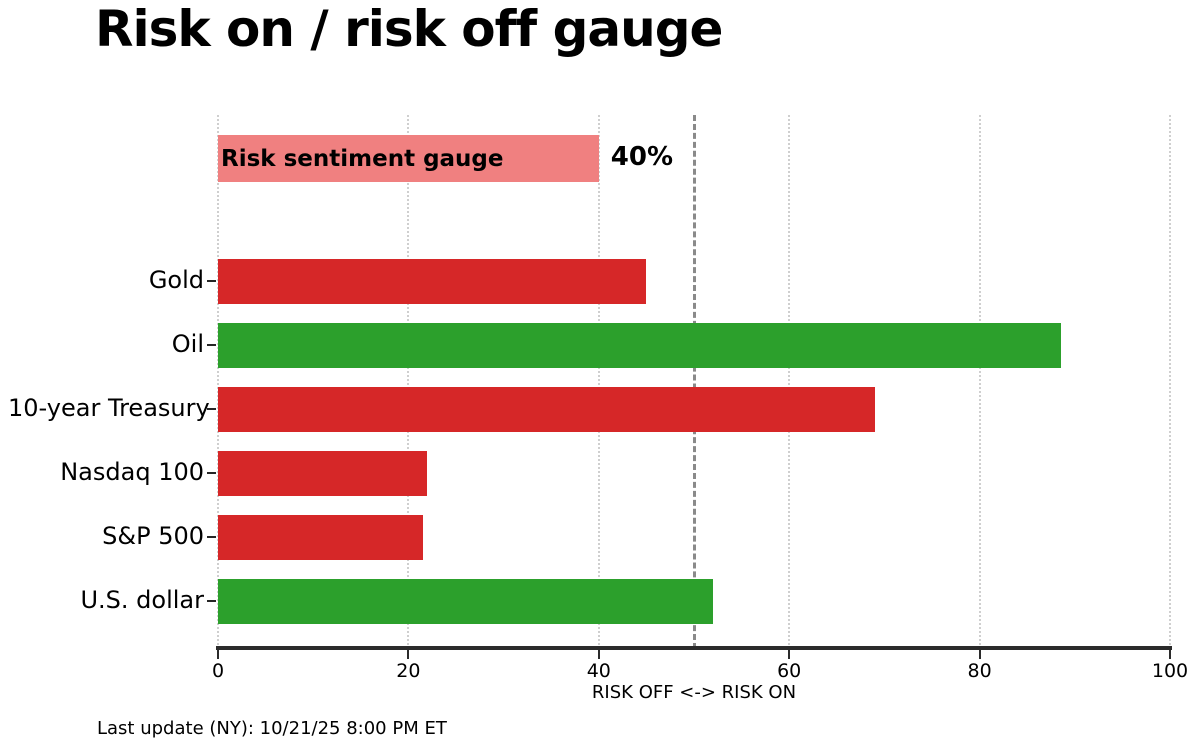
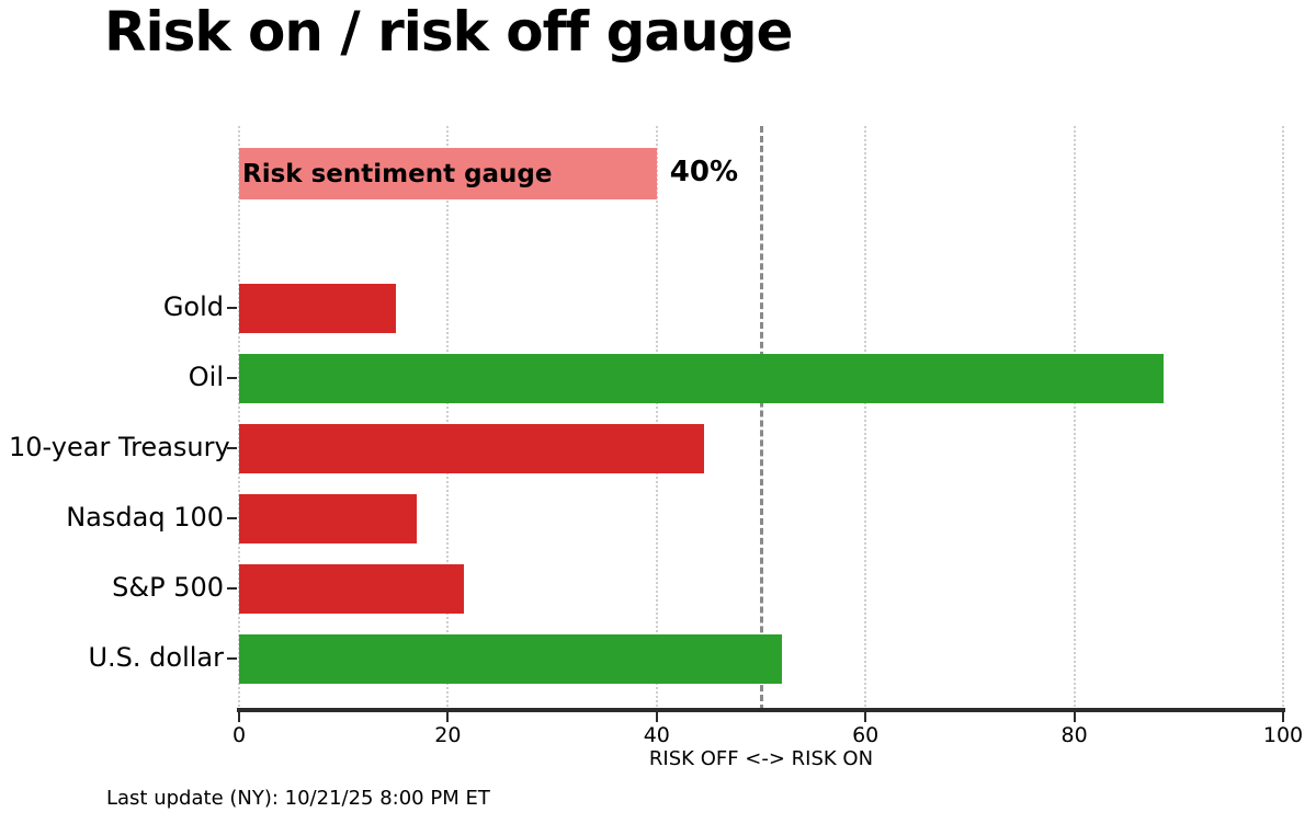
Gold: 45 -> 15
10-year Treasury: 69 -> 44
Nasdaq 100: 22 -> 17
